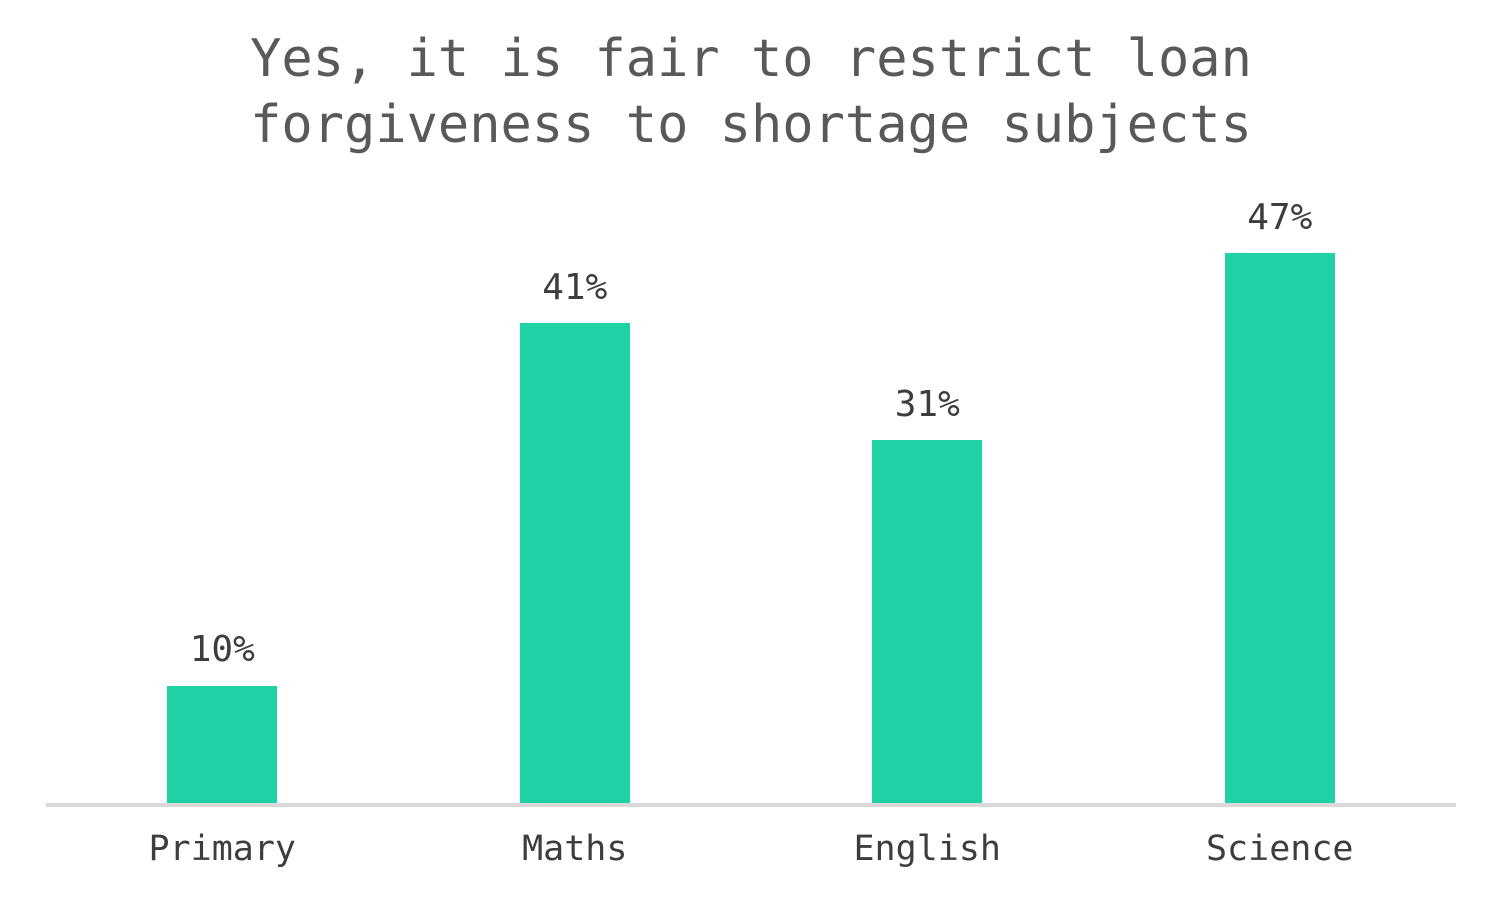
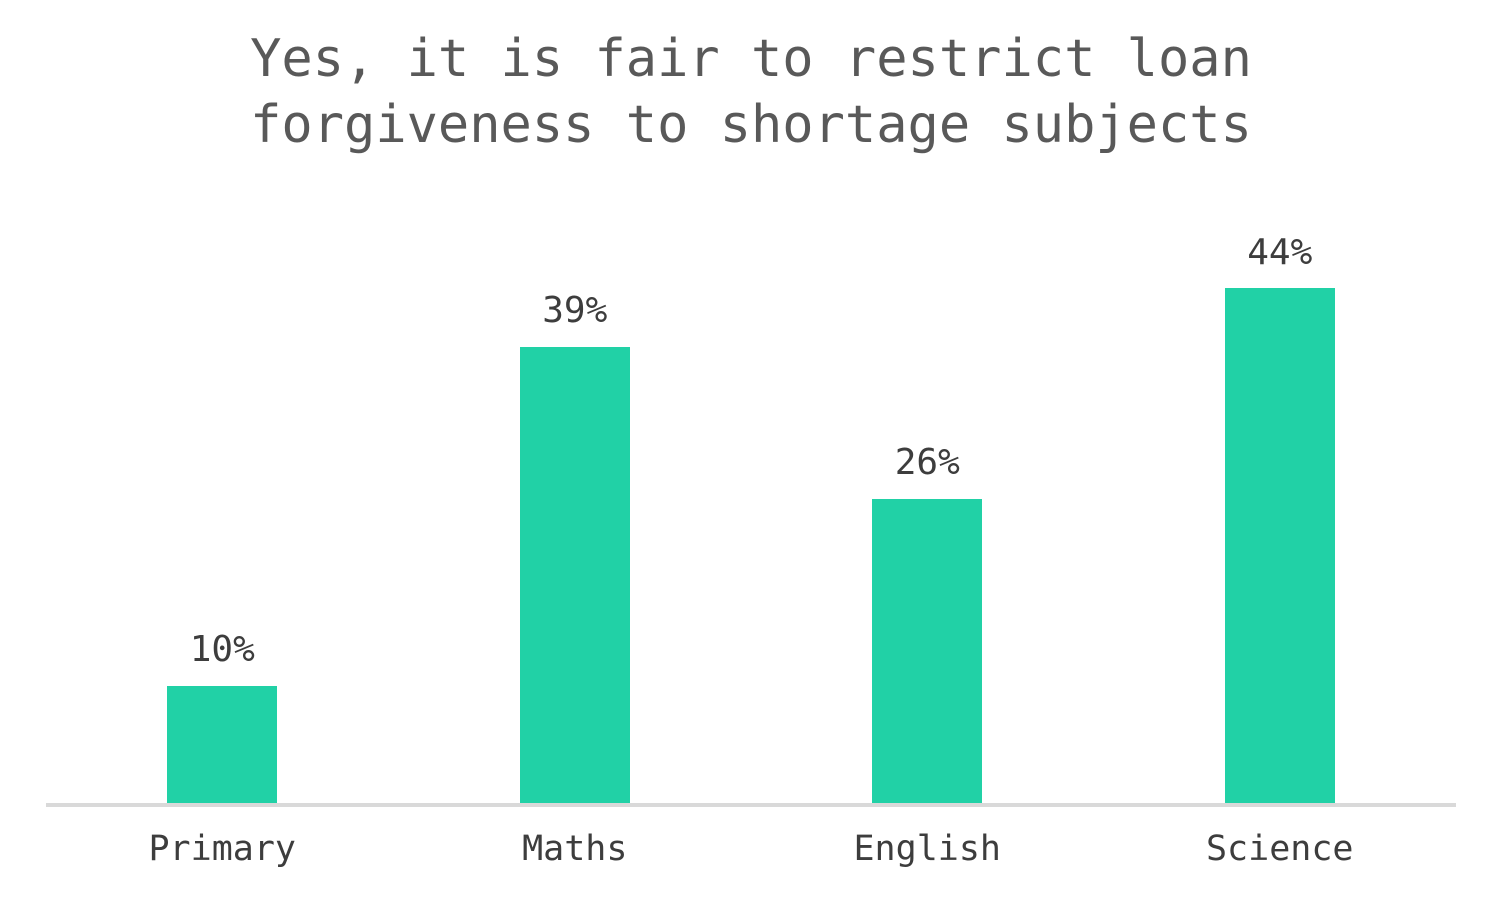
Maths: 41% -> 39%
English: 31% -> 26%
Science: 47% -> 44%
